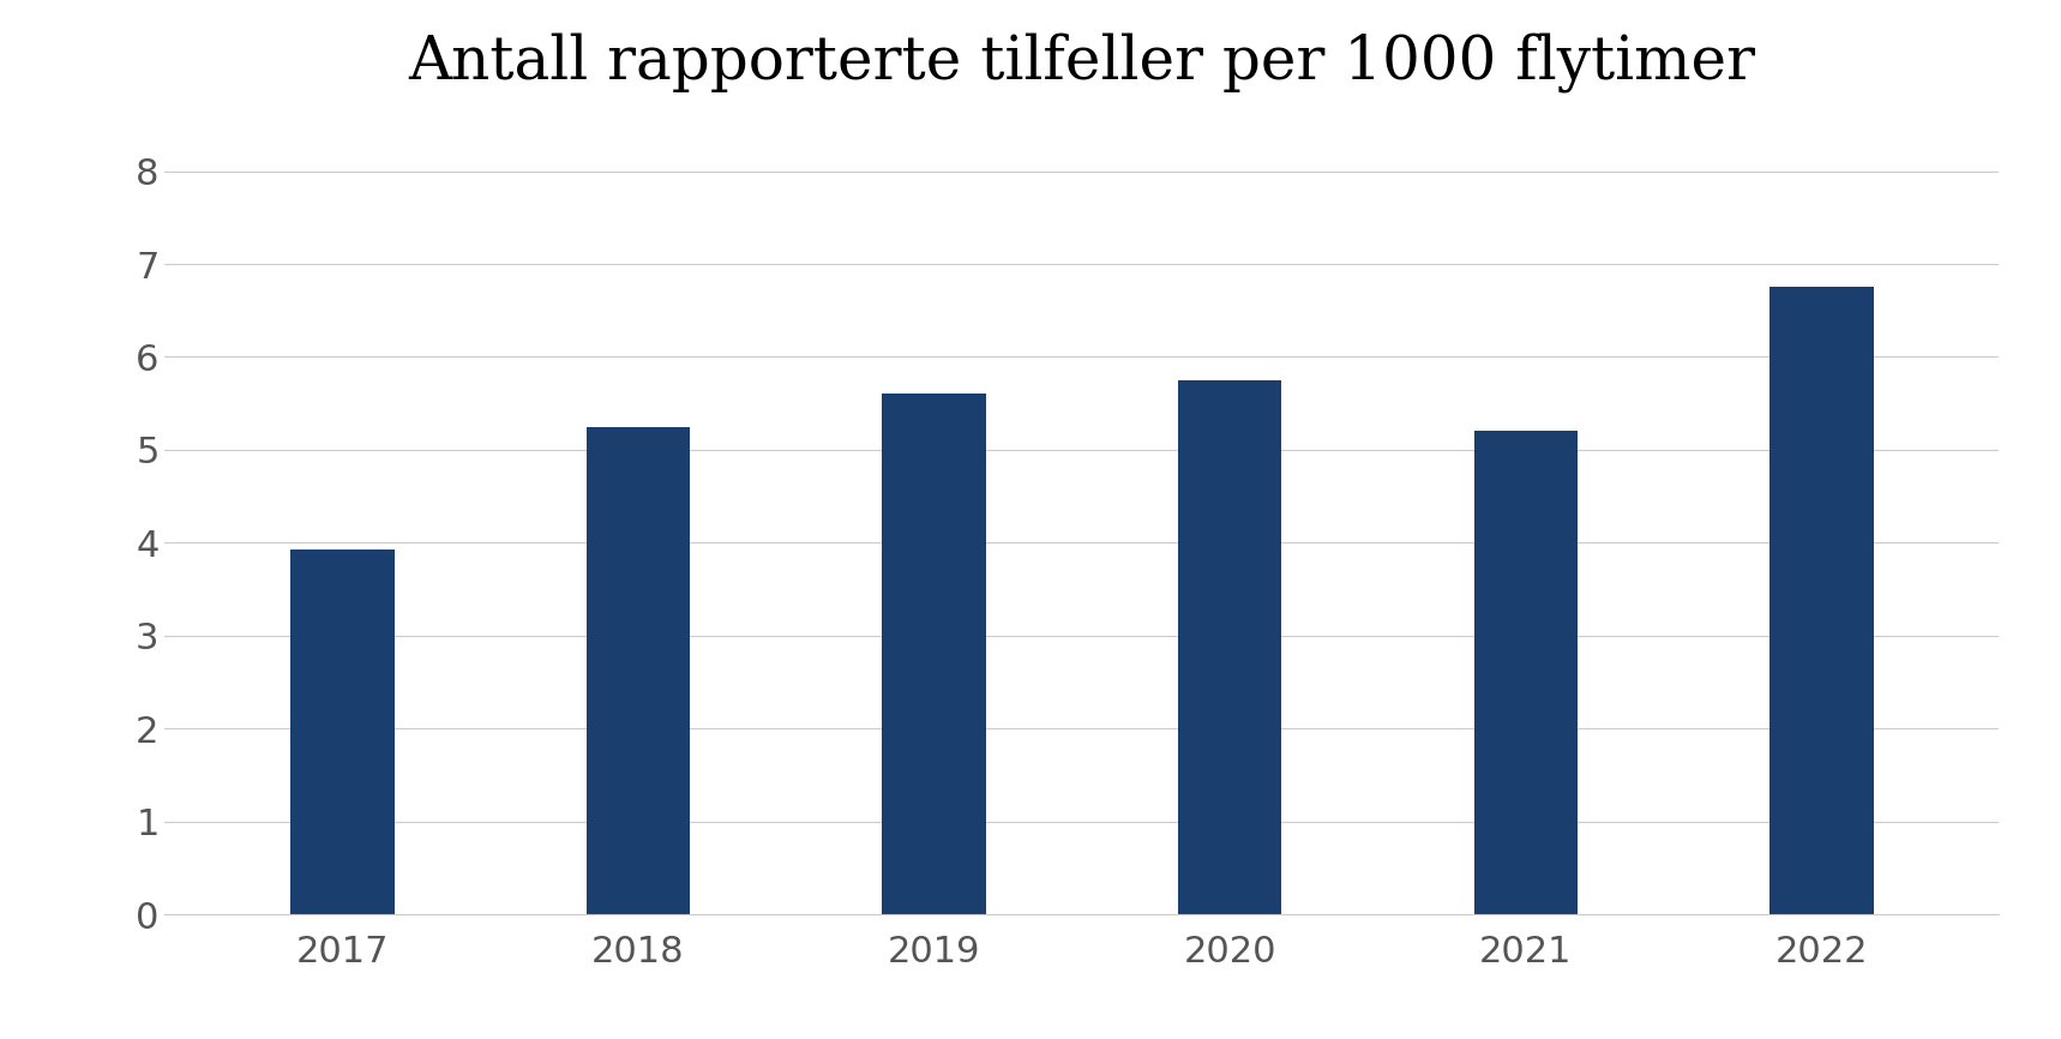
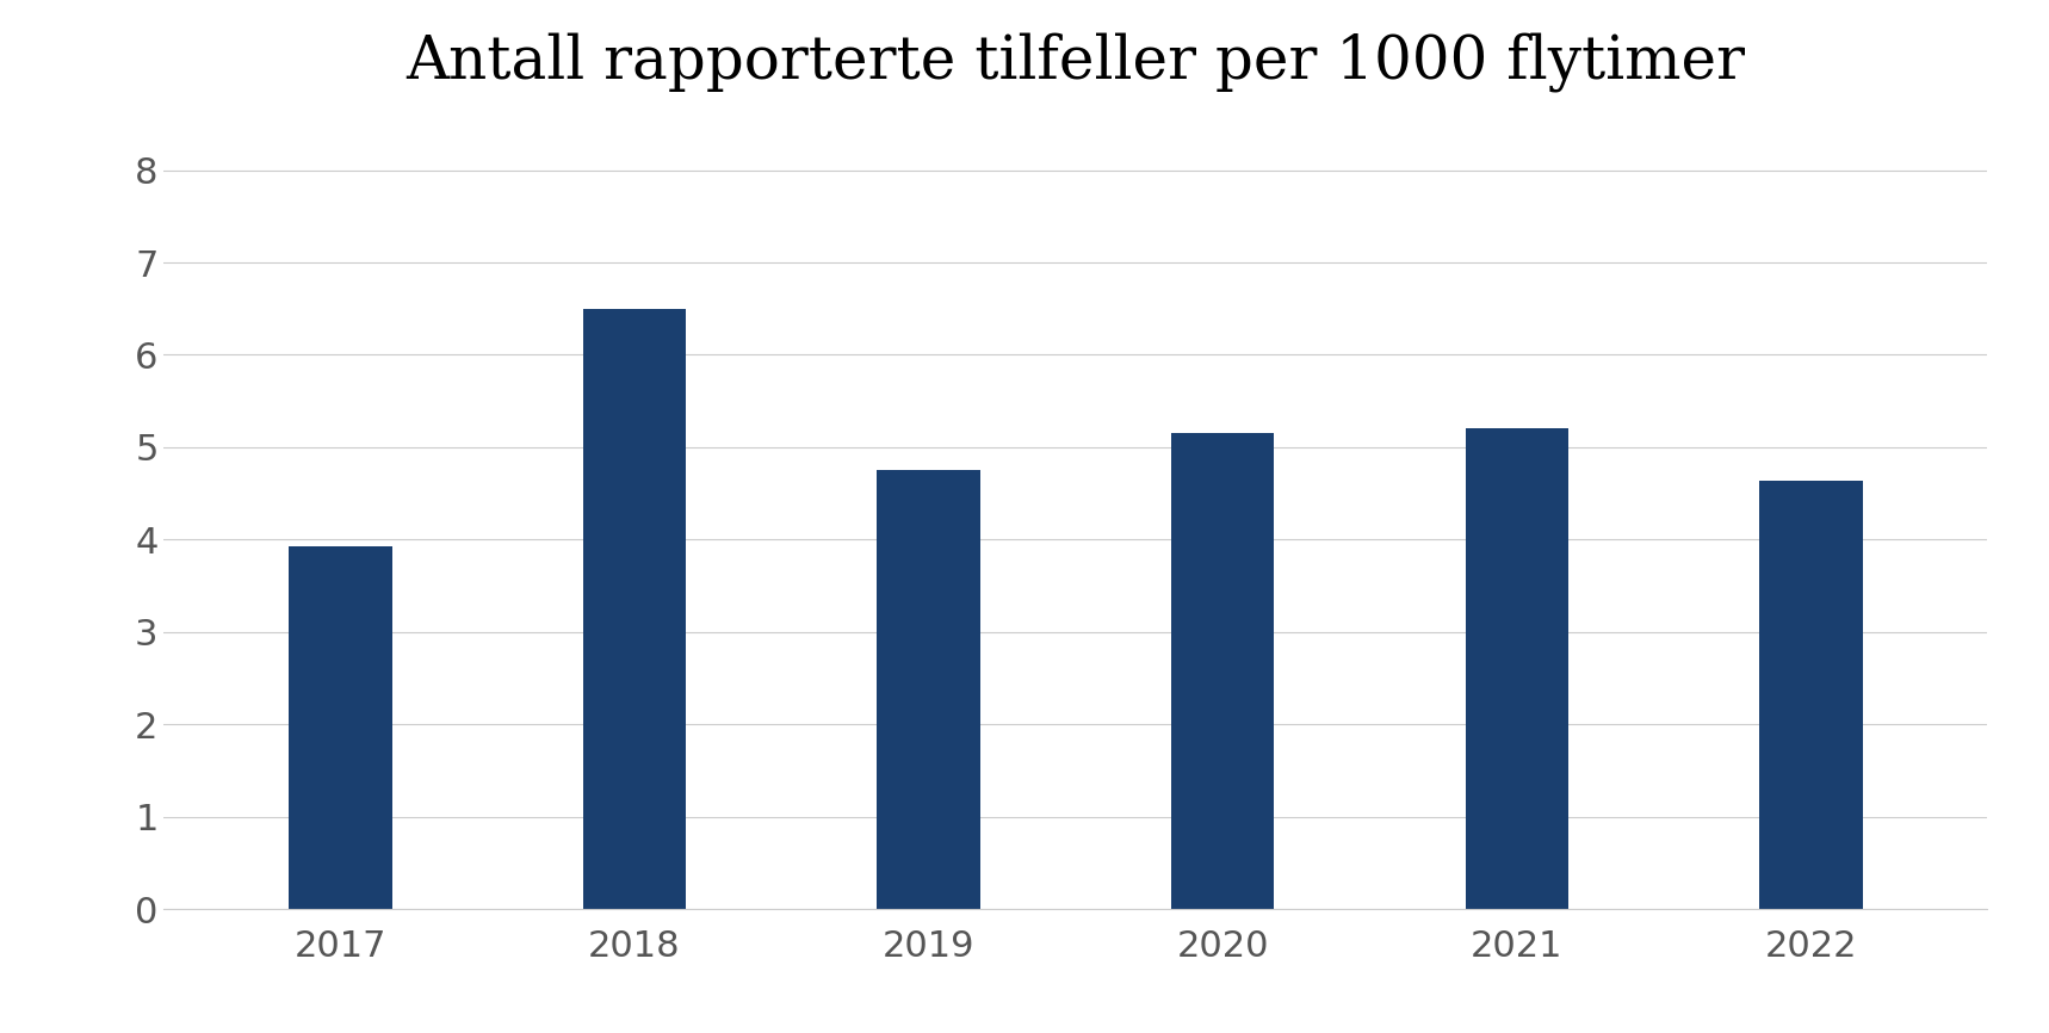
2018: 5.25 -> 6.50
2019: 5.60 -> 4.76
2020: 5.75 -> 5.16
2022: 6.75 -> 4.64
